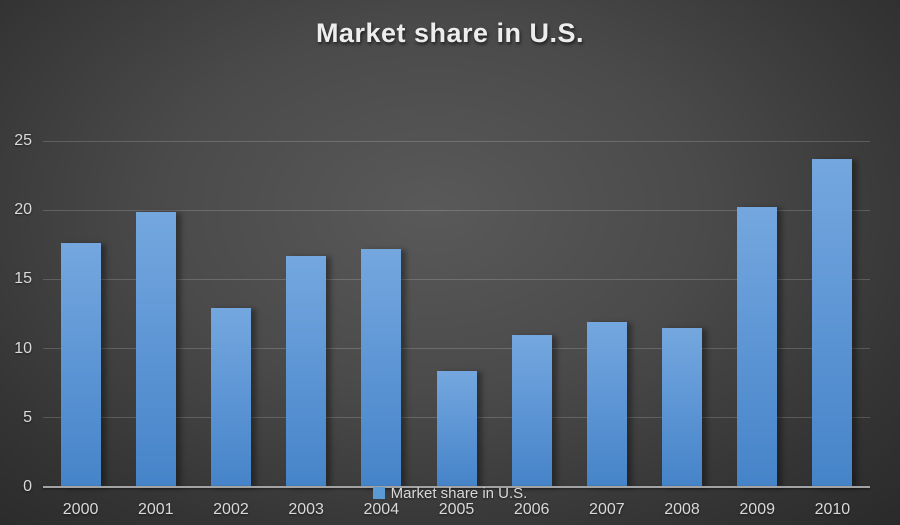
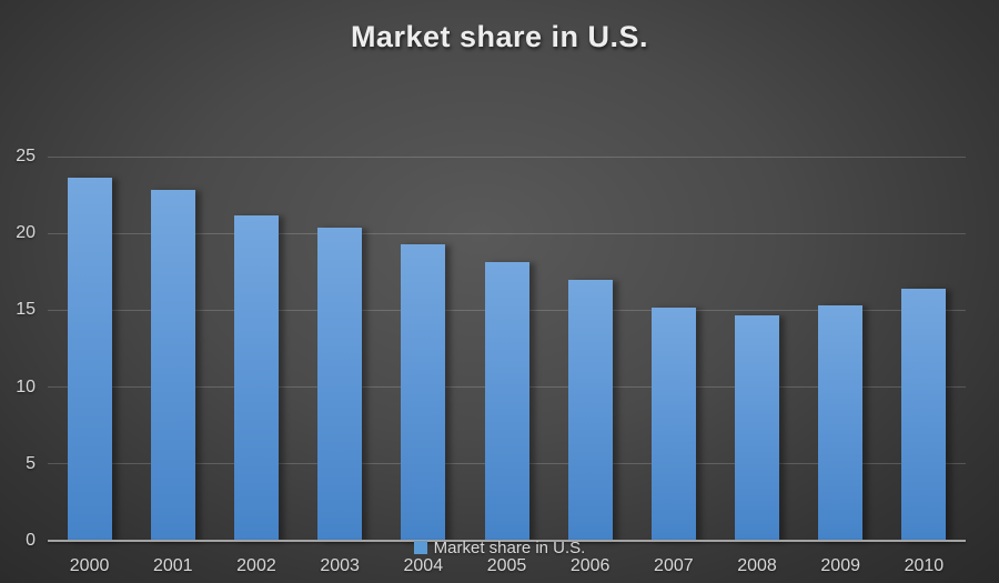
2000: 17.6 -> 23.6
2001: 19.9 -> 22.8
2002: 12.9 -> 21.2
2003: 16.7 -> 20.4
2004: 17.2 -> 19.3
2005: 8.4 -> 18.1
2006: 11.0 -> 17.0
2007: 11.9 -> 15.2
2008: 11.5 -> 14.7
2009: 20.2 -> 15.3
2010: 23.7 -> 16.4
